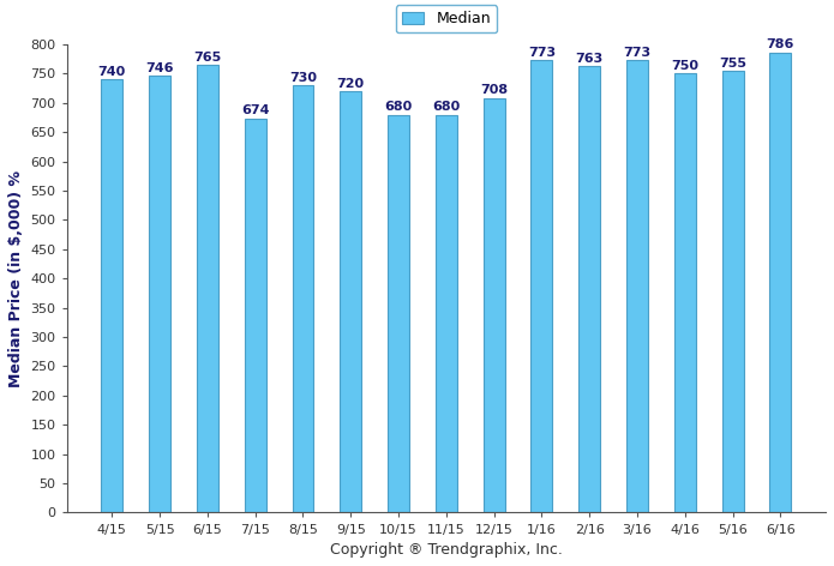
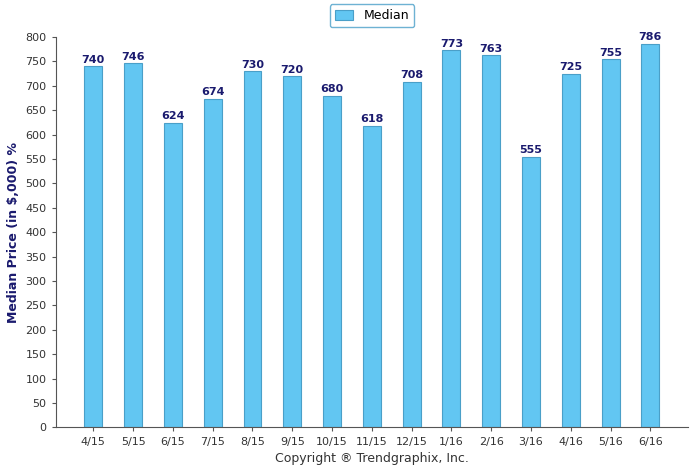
6/15: 765 -> 624
11/15: 680 -> 618
3/16: 773 -> 555
4/16: 750 -> 725
